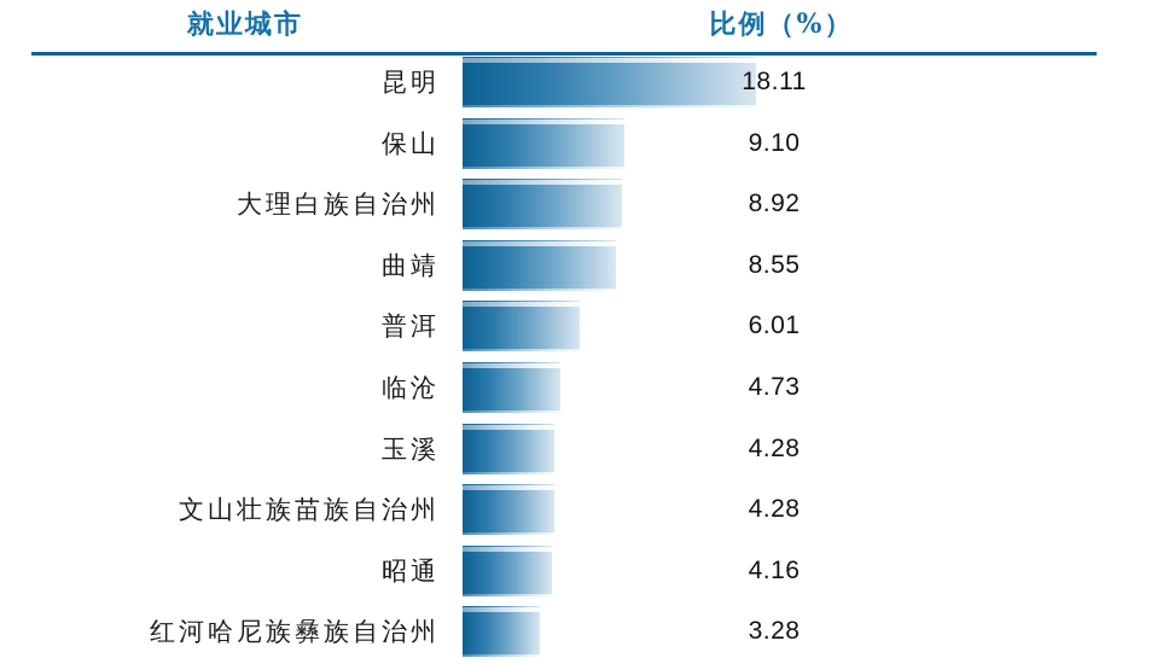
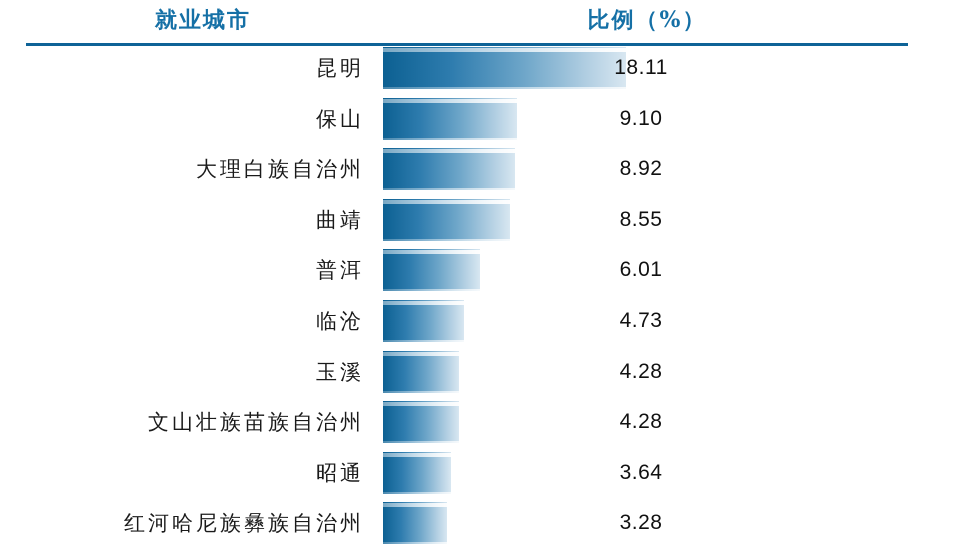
昭通: 4.16 -> 3.64
